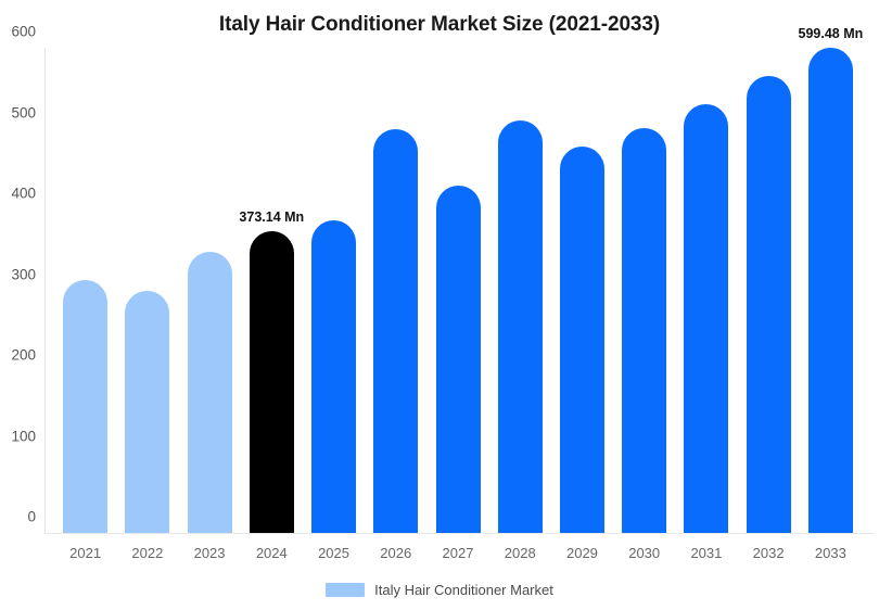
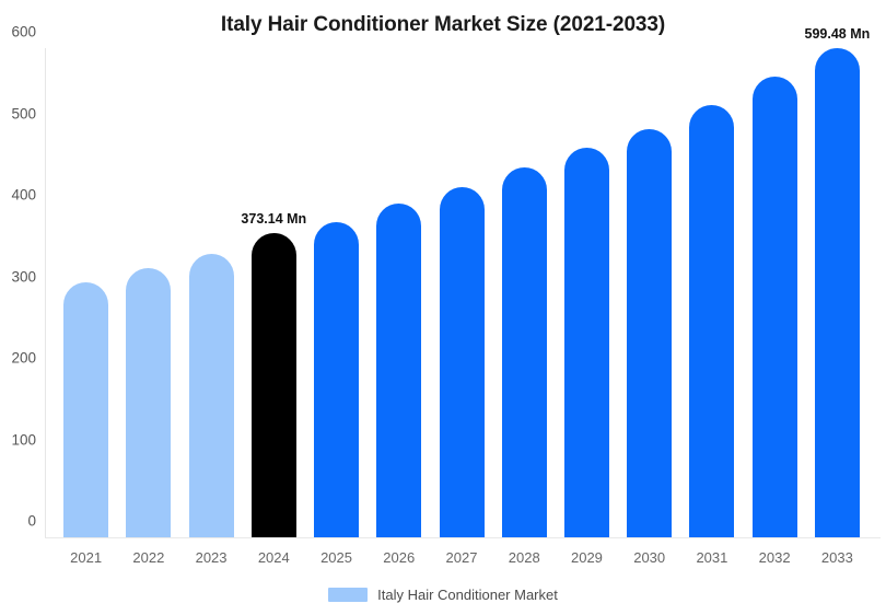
2022: 300 -> 330
2026: 500 -> 410
2028: 510 -> 450
